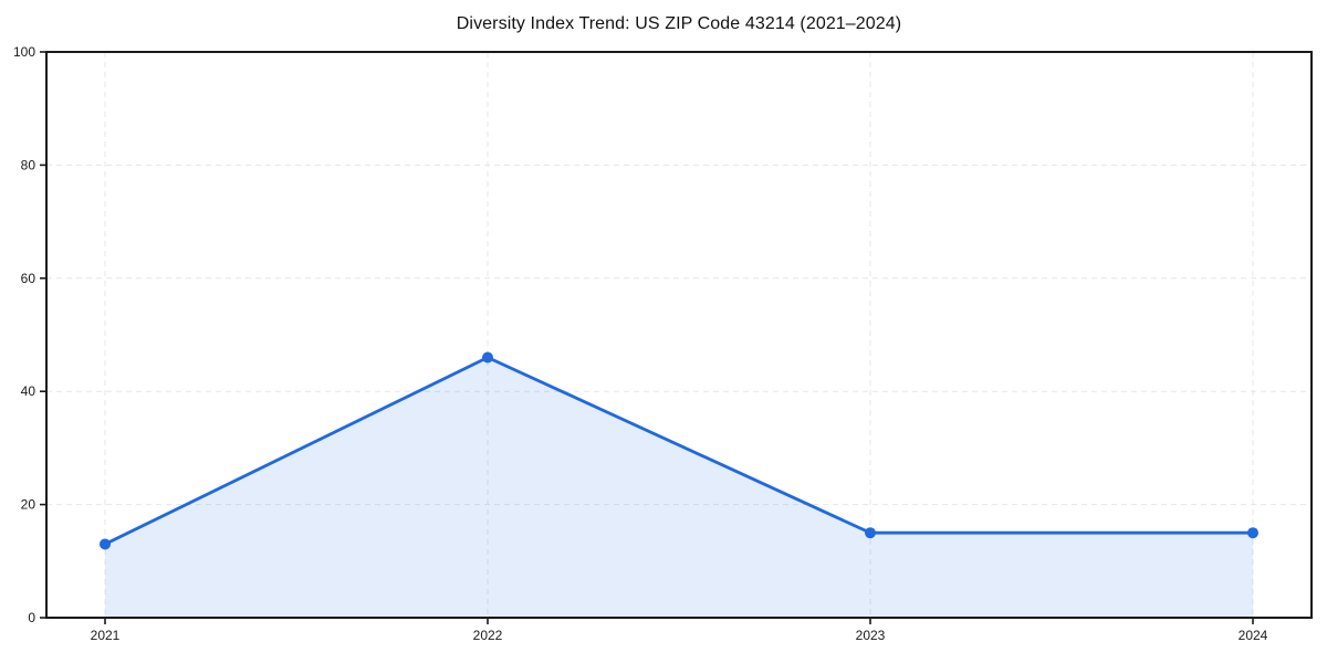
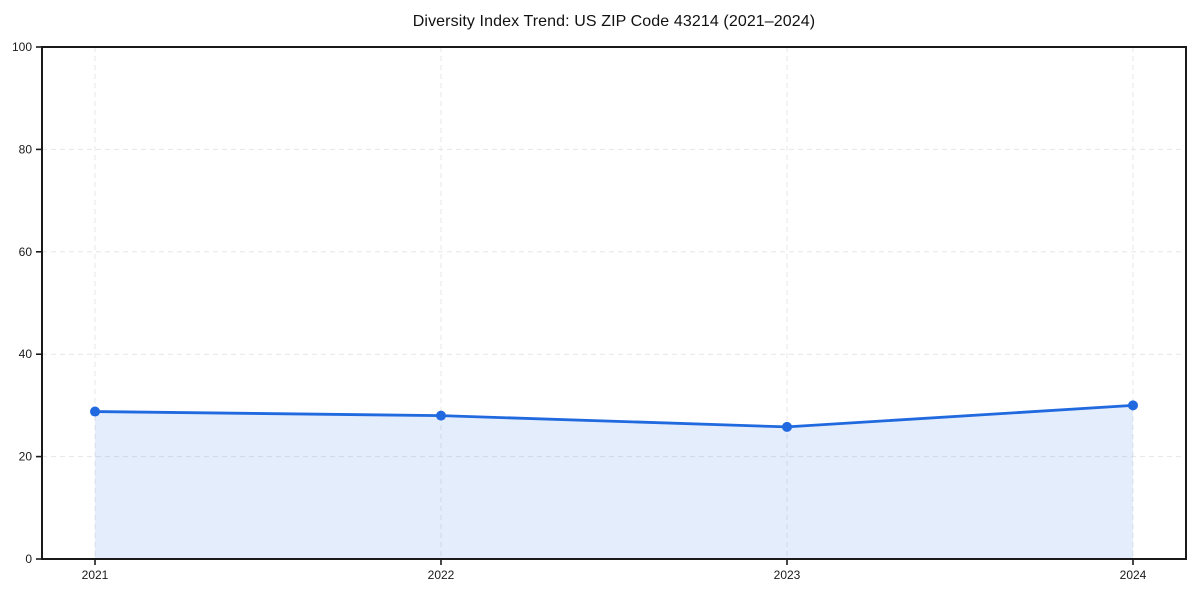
2021: 13 -> 29
2022: 46 -> 28
2023: 15 -> 26
2024: 15 -> 30
